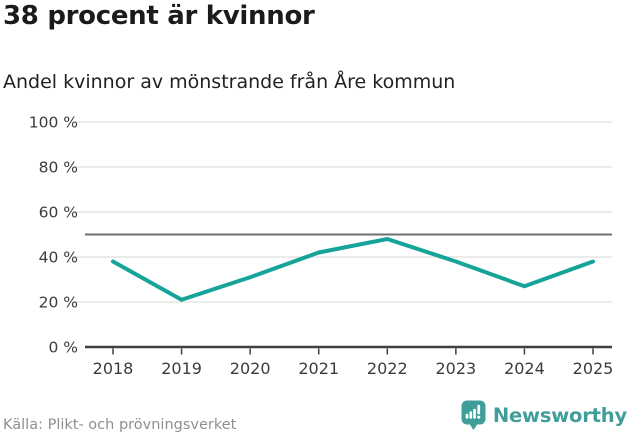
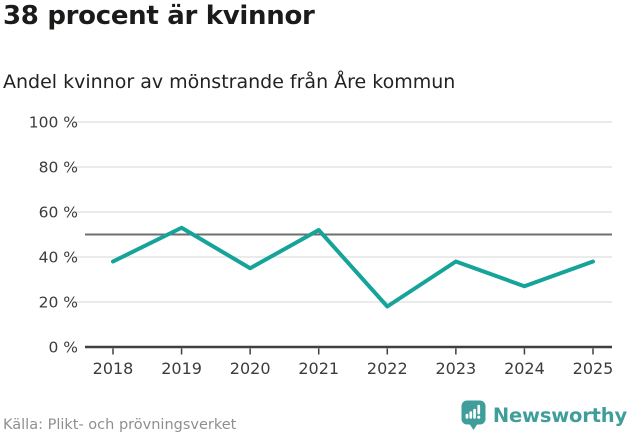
2019: 21% -> 53%
2020: 31% -> 35%
2021: 42% -> 52%
2022: 48% -> 18%
